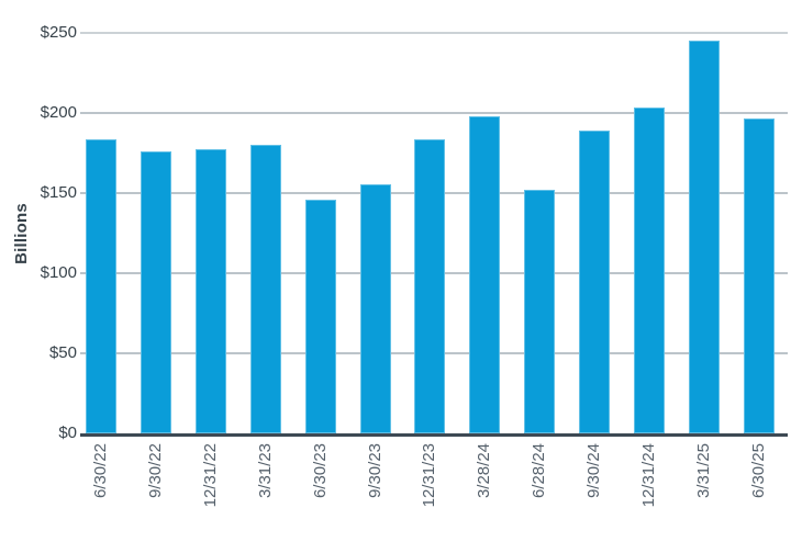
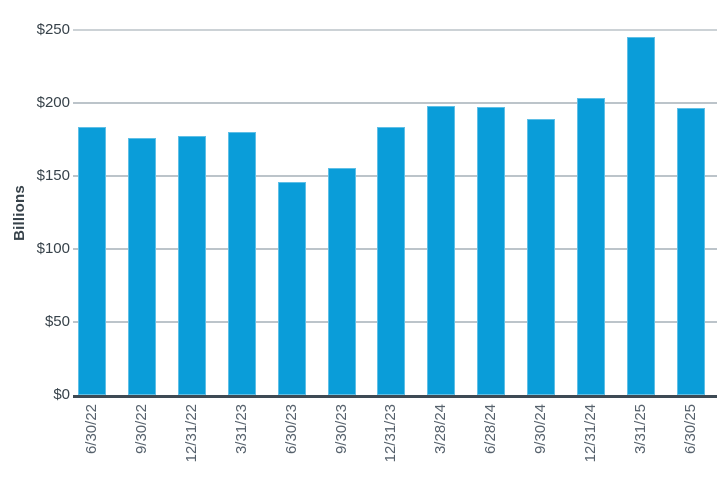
6/28/24: $152 -> $197
